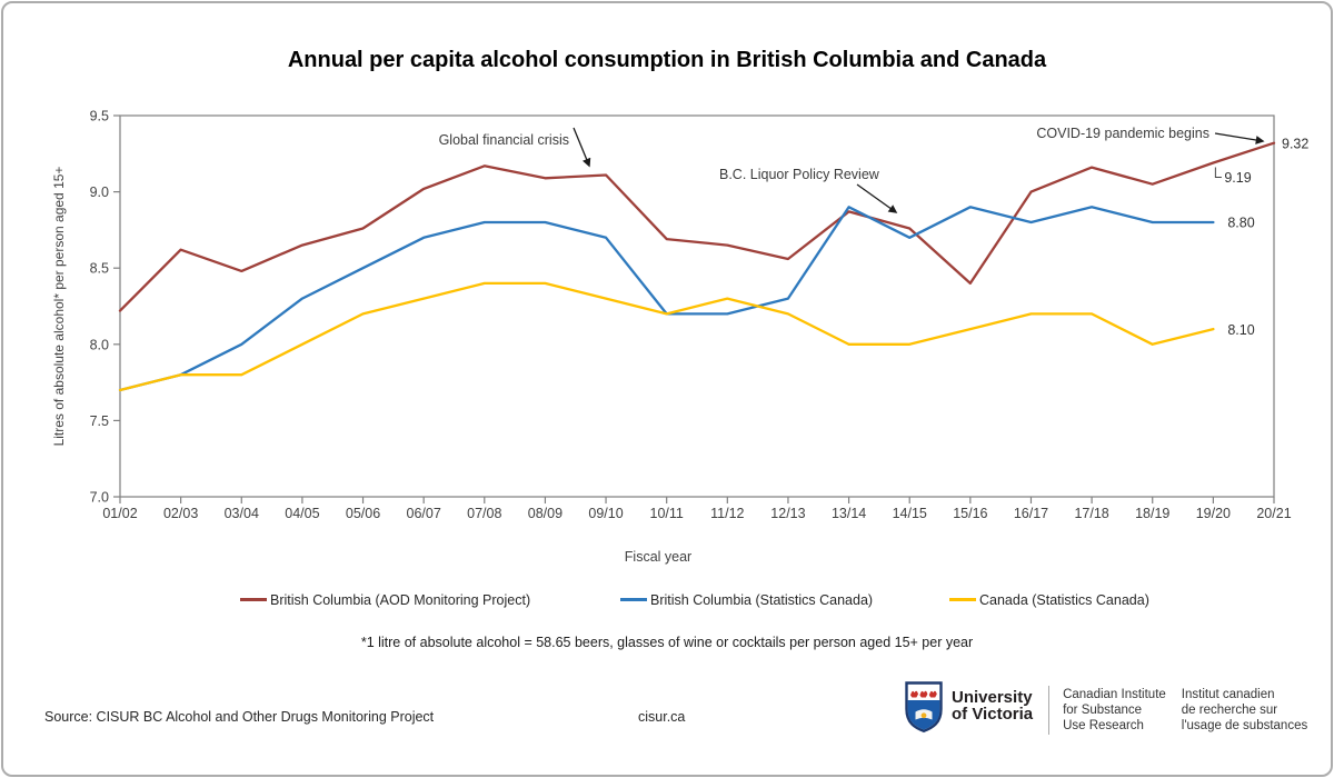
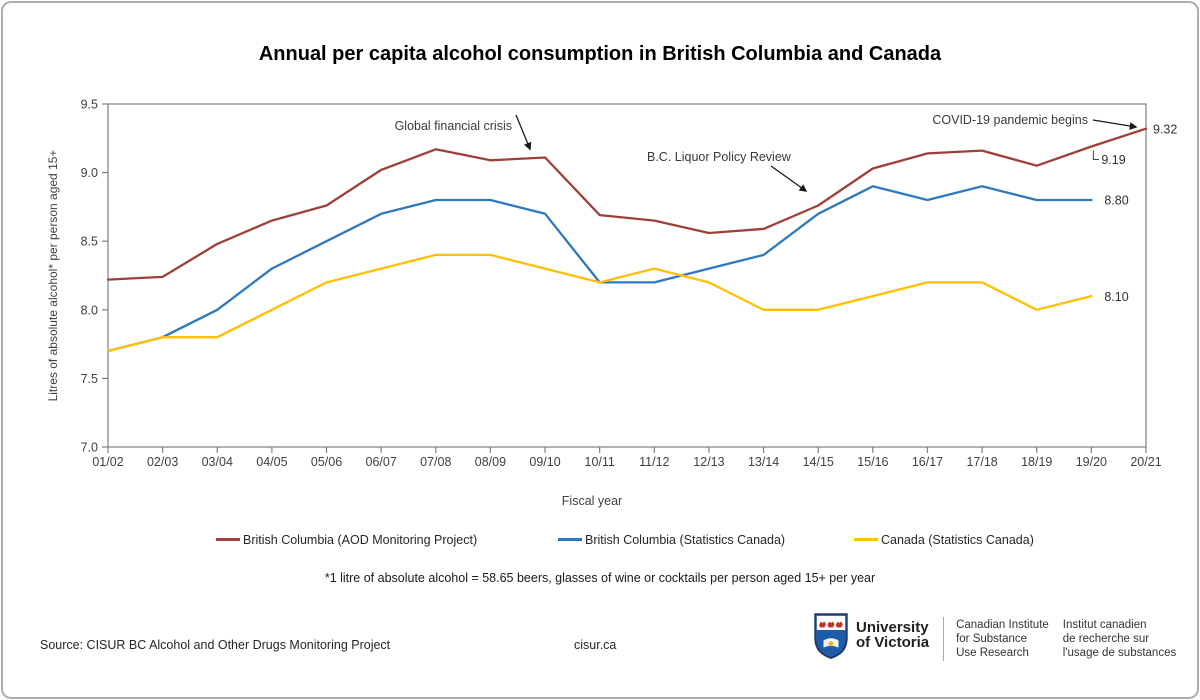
British Columbia (AOD Monitoring Project)/02/03: 8.62 -> 8.24
British Columbia (AOD Monitoring Project)/13/14: 8.87 -> 8.59
British Columbia (Statistics Canada)/13/14: 8.9 -> 8.4
British Columbia (AOD Monitoring Project)/15/16: 8.40 -> 9.03
British Columbia (AOD Monitoring Project)/16/17: 9.00 -> 9.14
